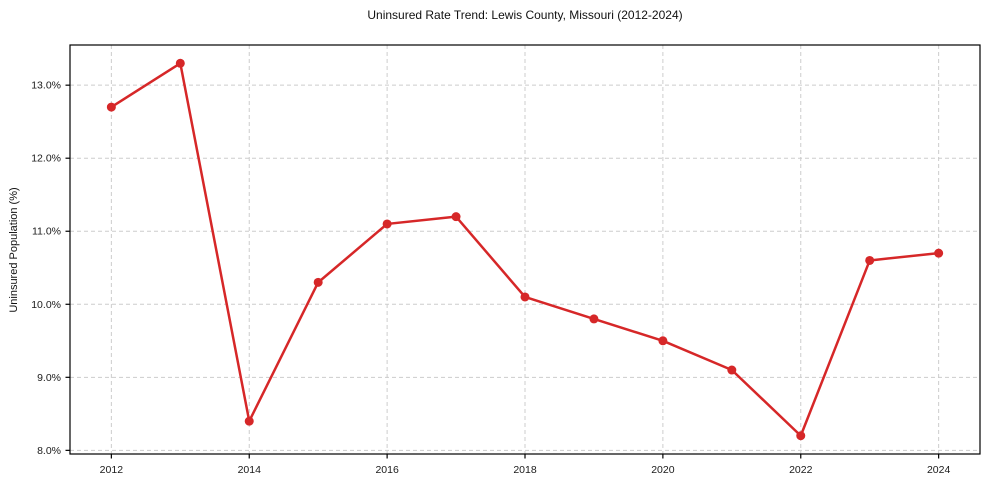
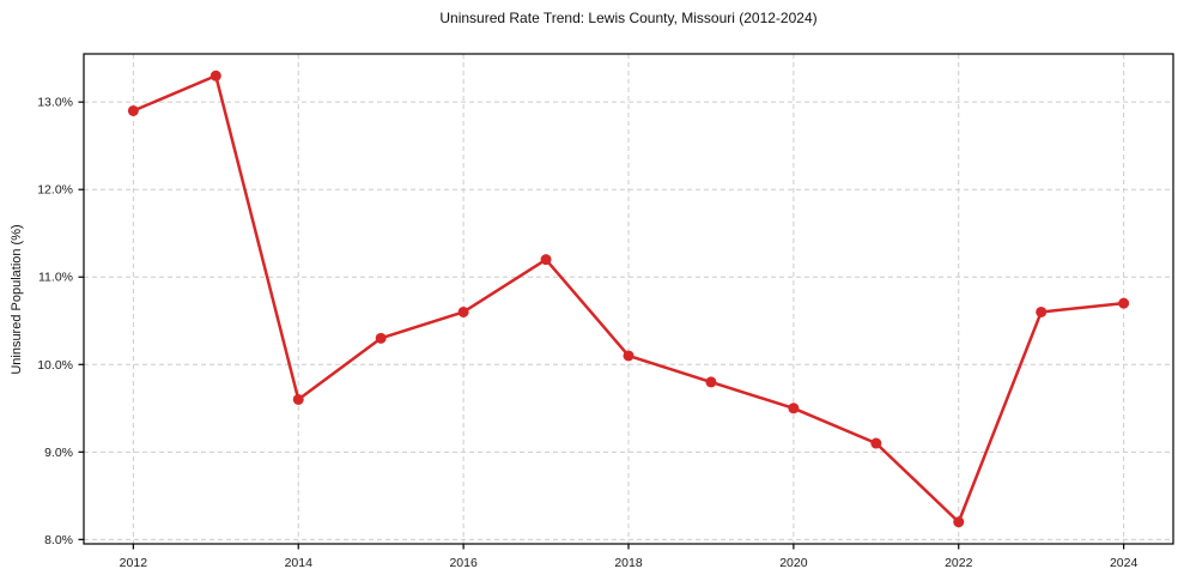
2012: 12.7% -> 12.9%
2014: 8.4% -> 9.6%
2016: 11.1% -> 10.6%
